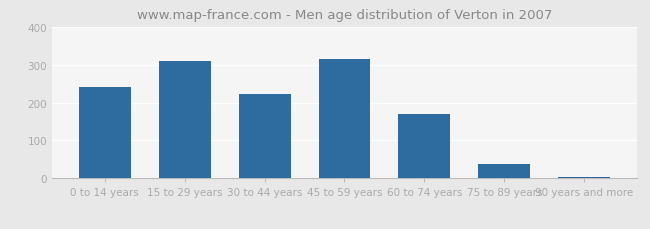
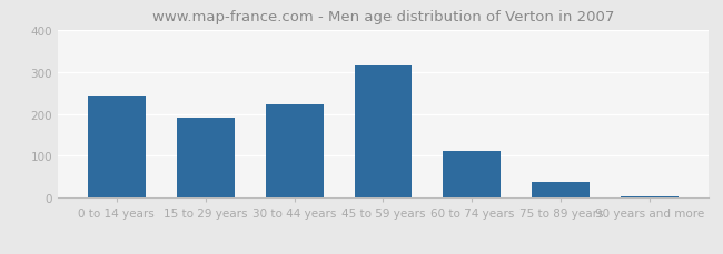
15 to 29 years: 310 -> 192
60 to 74 years: 170 -> 112
